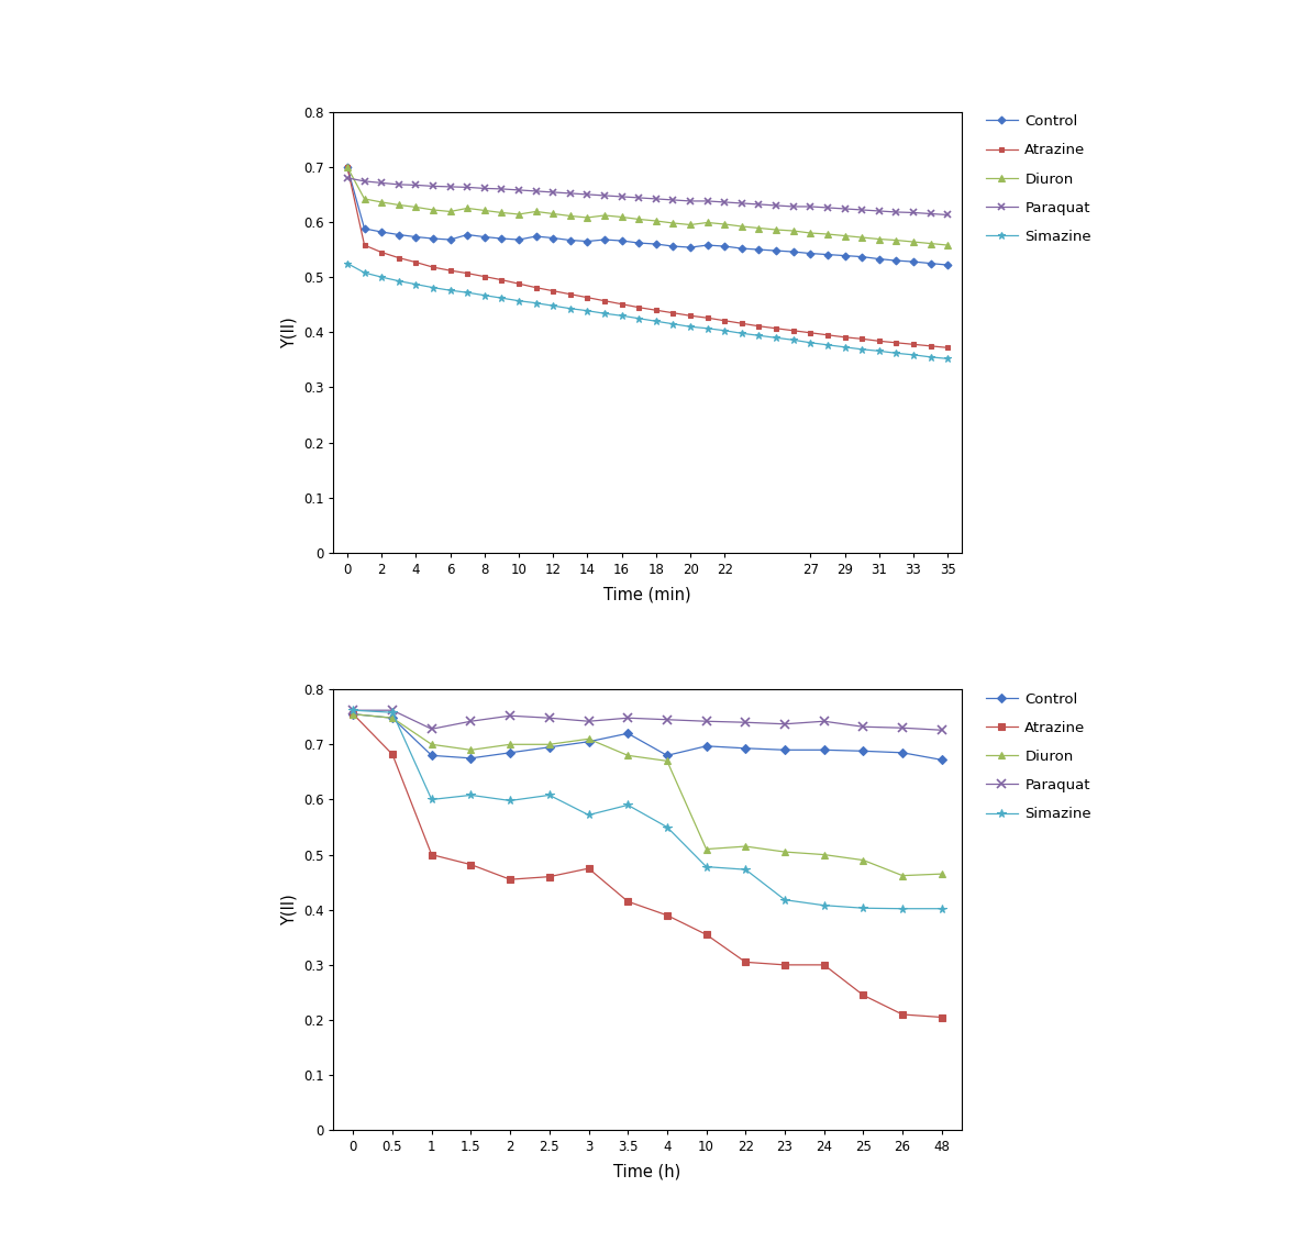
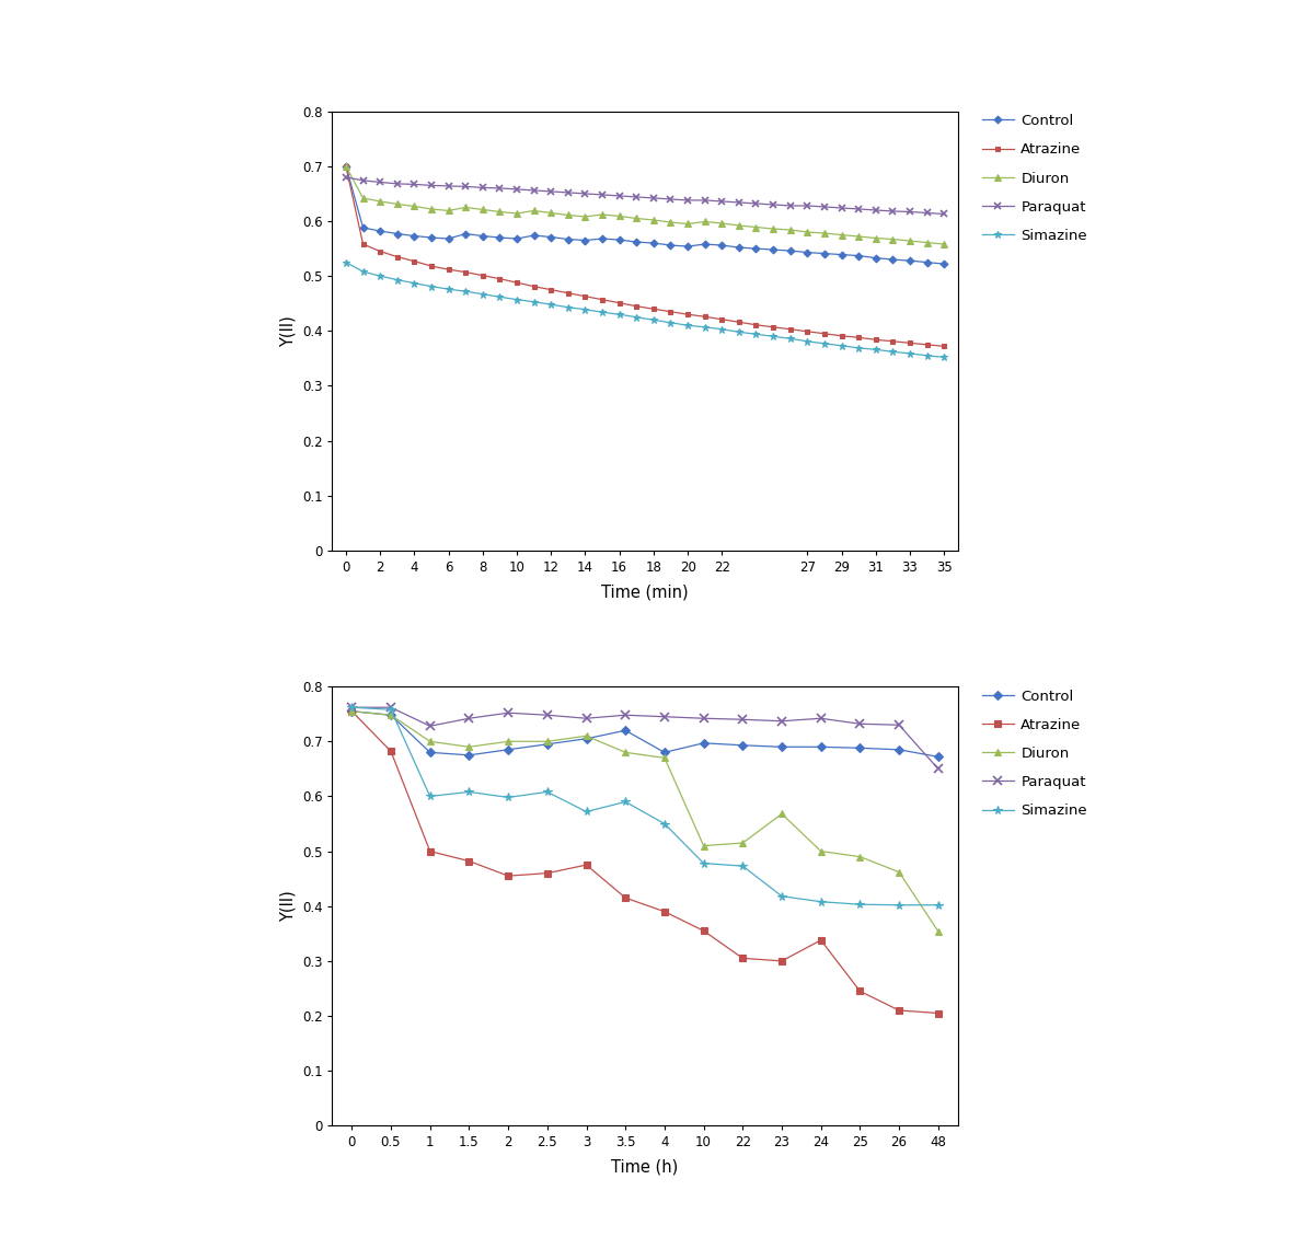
Diuron/23: 0.505 -> 0.568
Atrazine/24: 0.300 -> 0.338
Diuron/48: 0.465 -> 0.354
Paraquat/48: 0.726 -> 0.650
